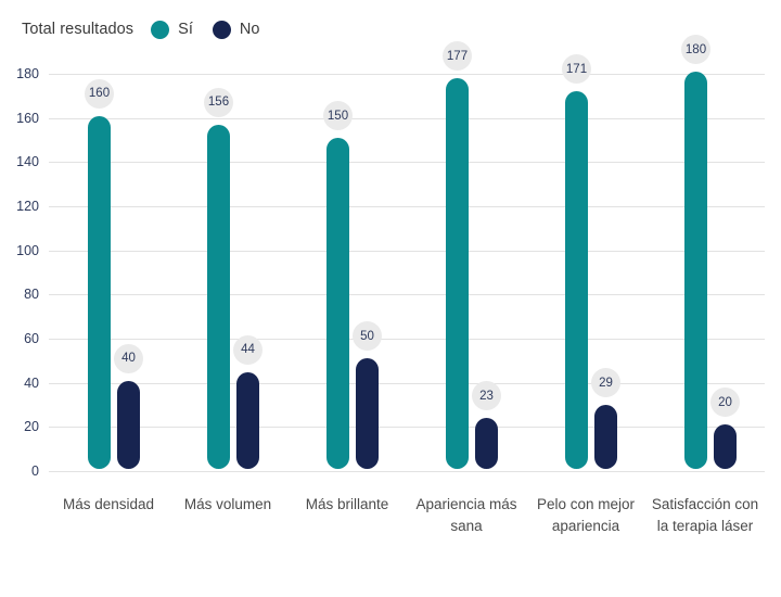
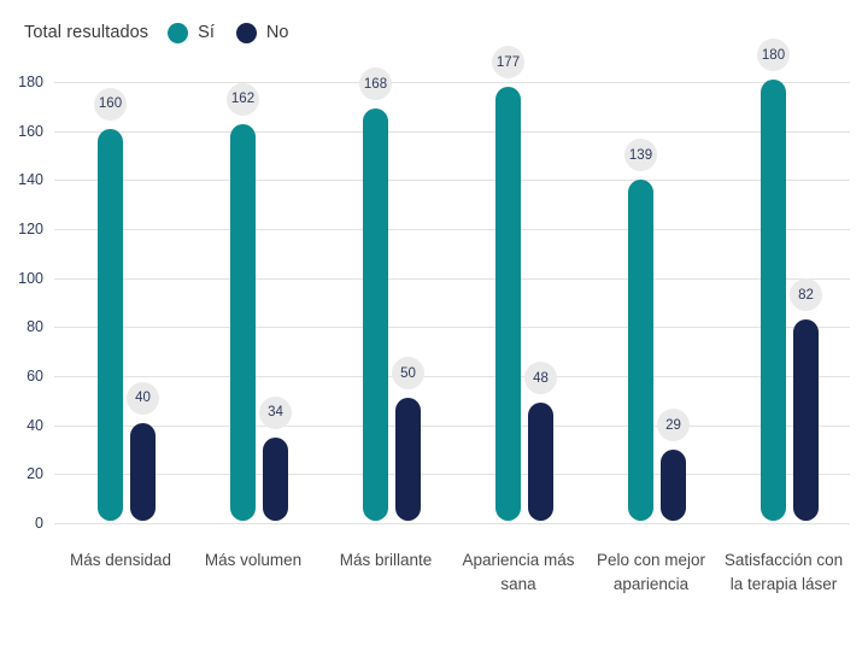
Sí/Más volumen: 156 -> 162
No/Más volumen: 44 -> 34
Sí/Más brillante: 150 -> 168
No/Apariencia más sana: 23 -> 48
Sí/Pelo con mejor apariencia: 171 -> 139
No/Satisfacción con la terapia láser: 20 -> 82
